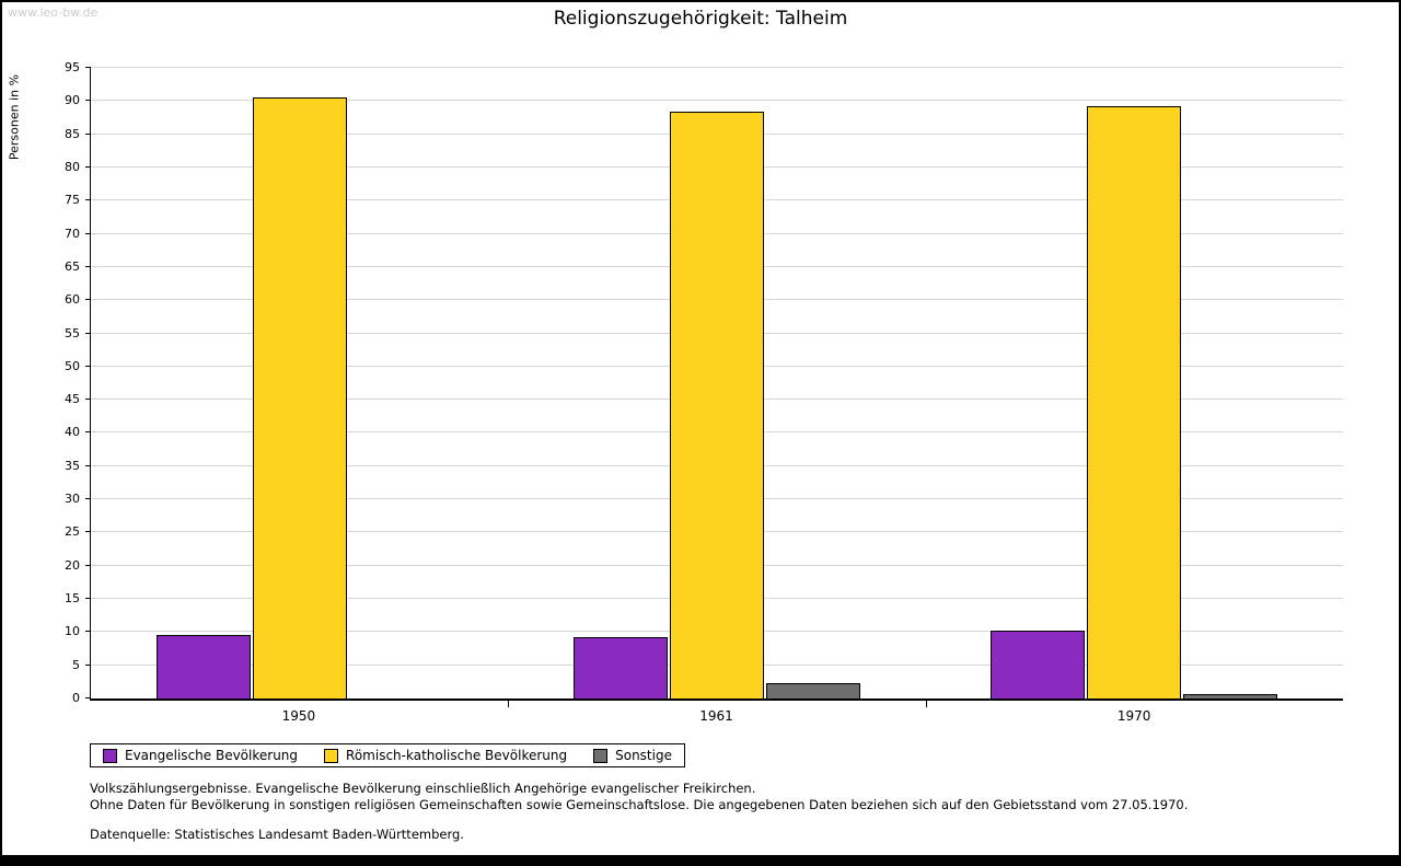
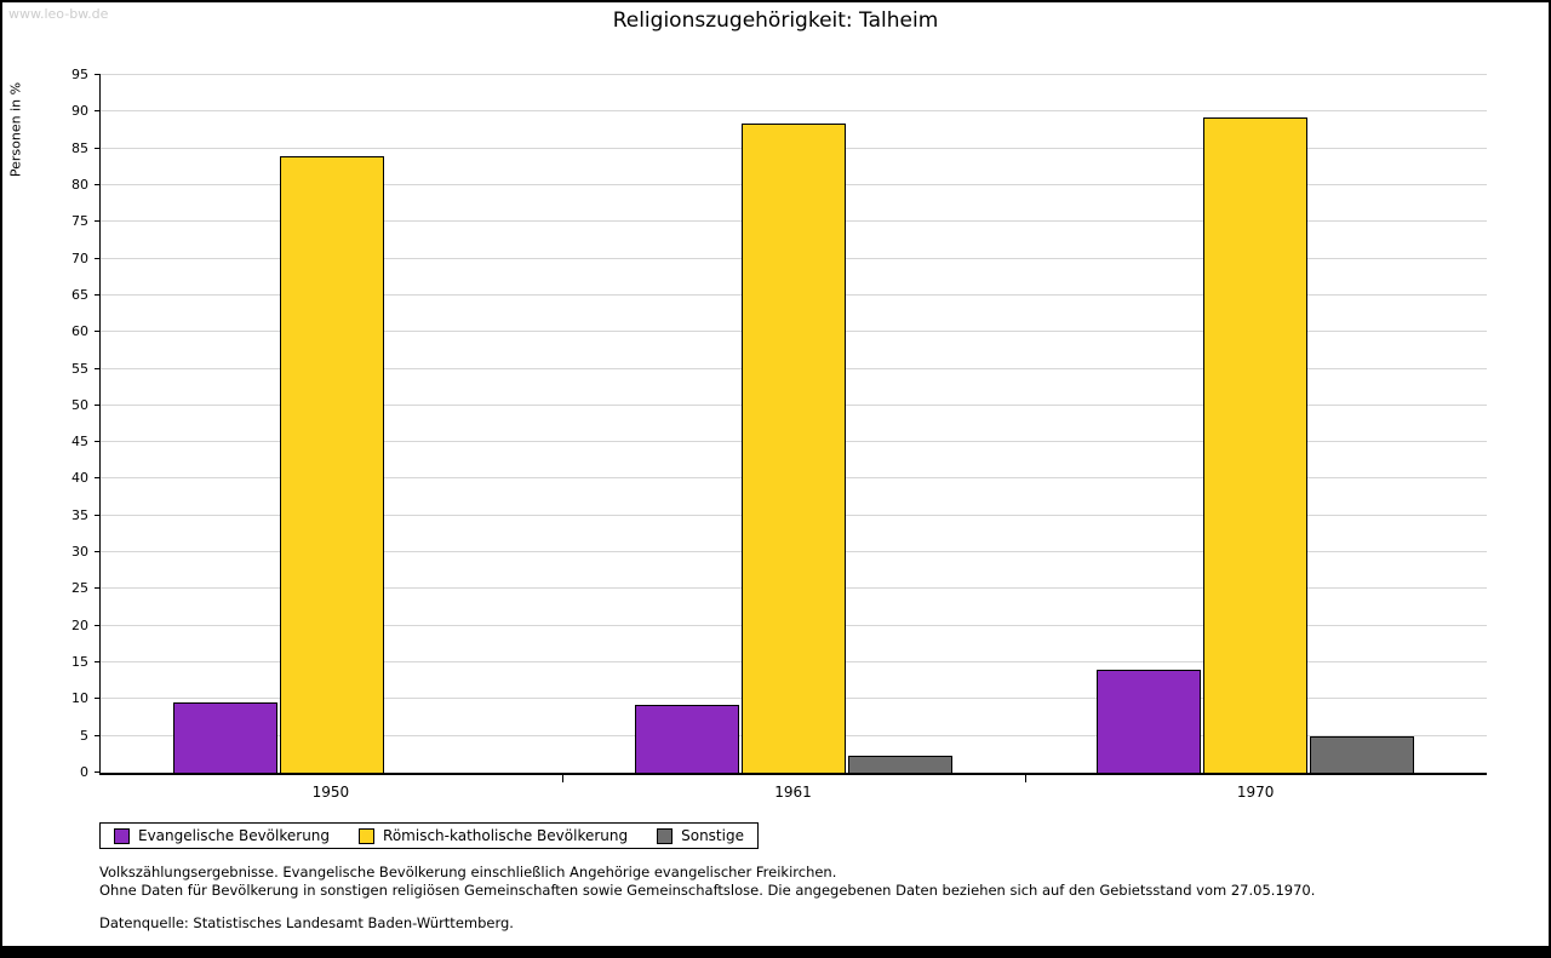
Römisch-katholische Bevölkerung/1950: 90 -> 84
Evangelische Bevölkerung/1970: 10 -> 14
Sonstige/1970: 1 -> 5
